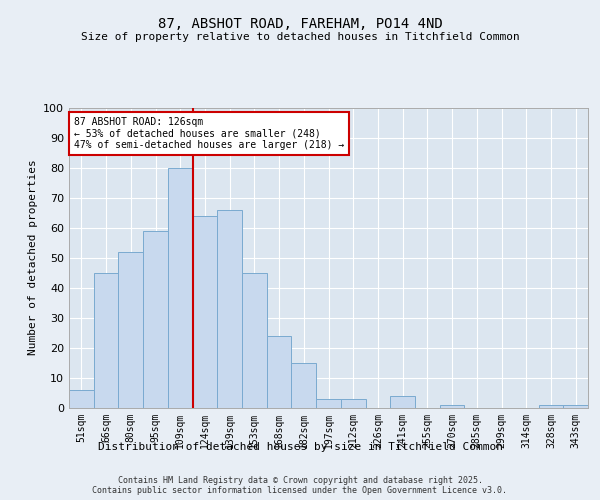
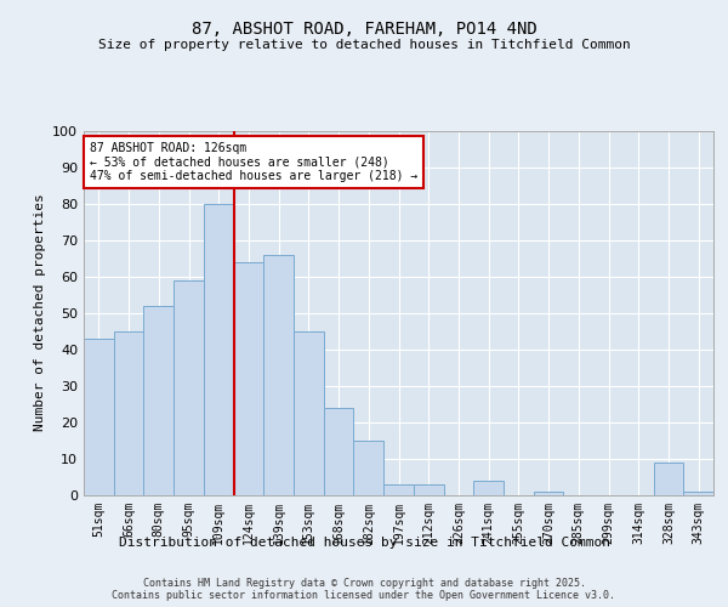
51sqm: 6 -> 43
328sqm: 1 -> 9
